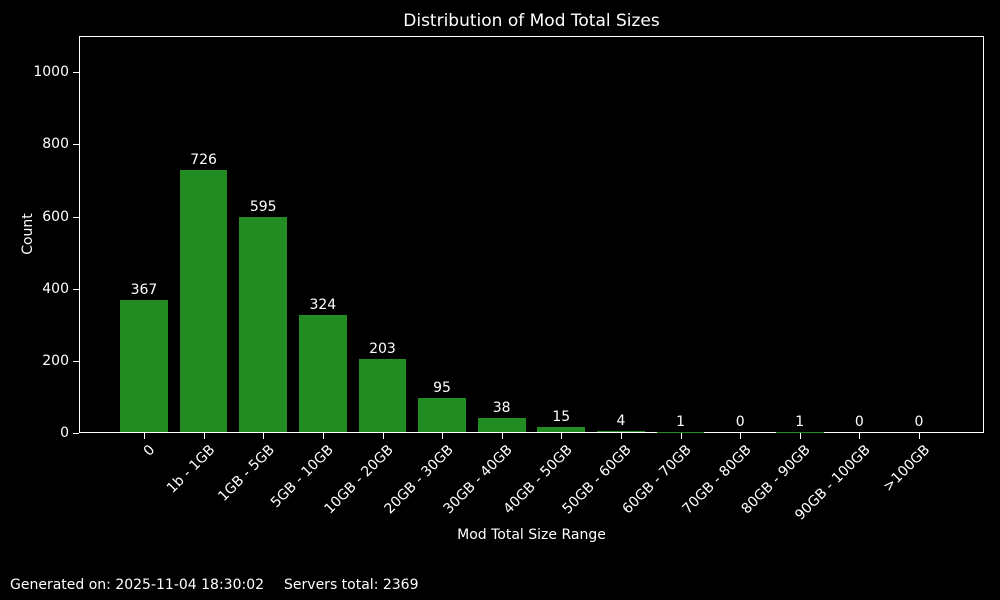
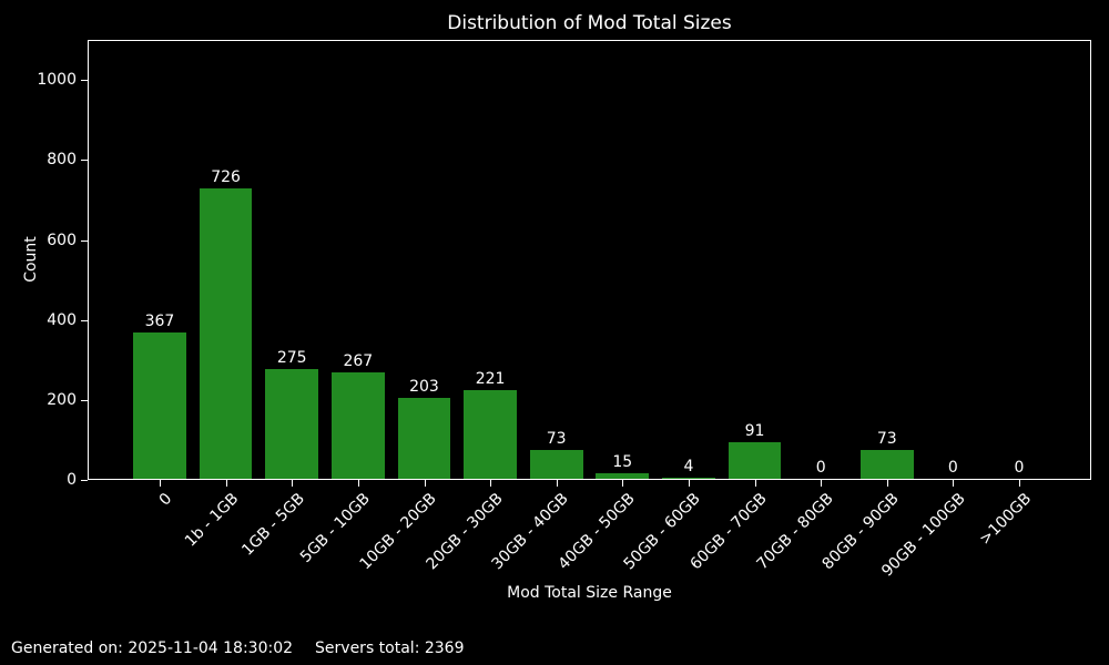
1GB - 5GB: 595 -> 275
5GB - 10GB: 324 -> 267
20GB - 30GB: 95 -> 221
30GB - 40GB: 38 -> 73
60GB - 70GB: 1 -> 91
80GB - 90GB: 1 -> 73
